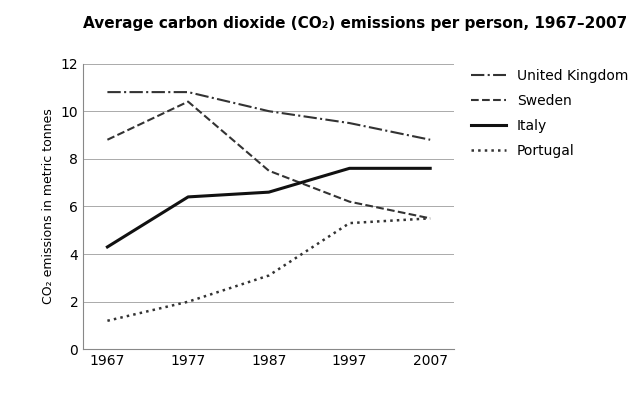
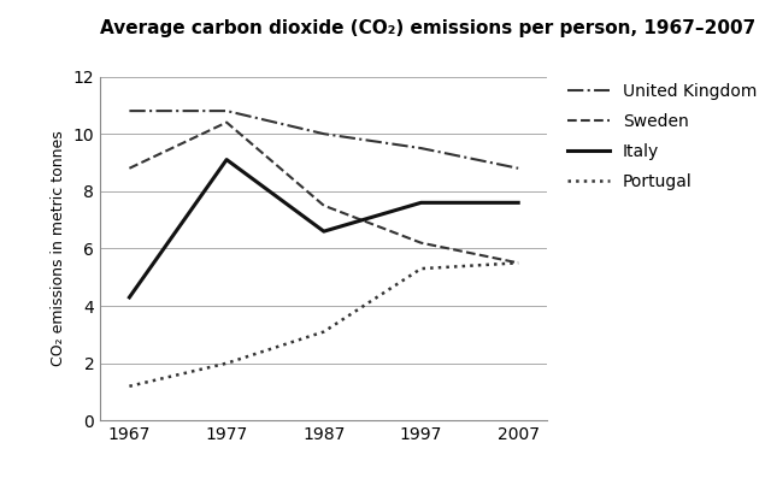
Italy/1977: 6.4 -> 9.1
